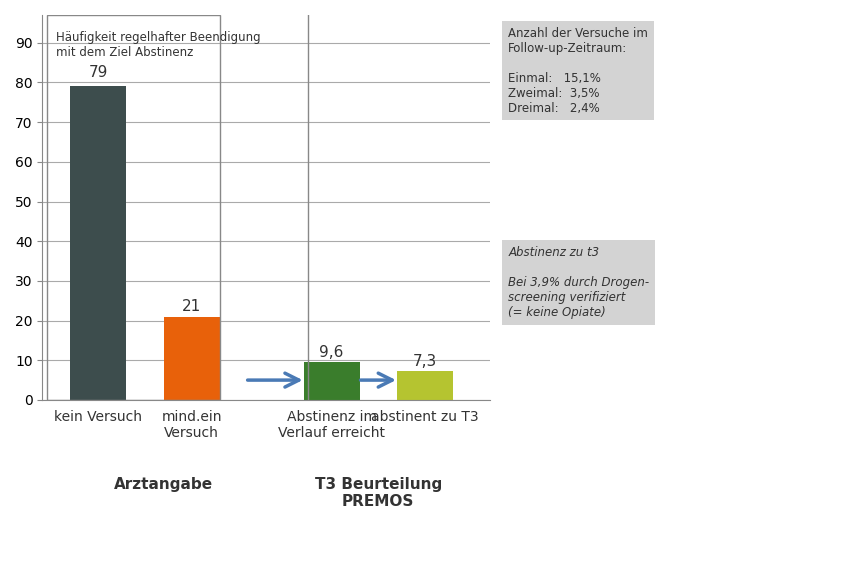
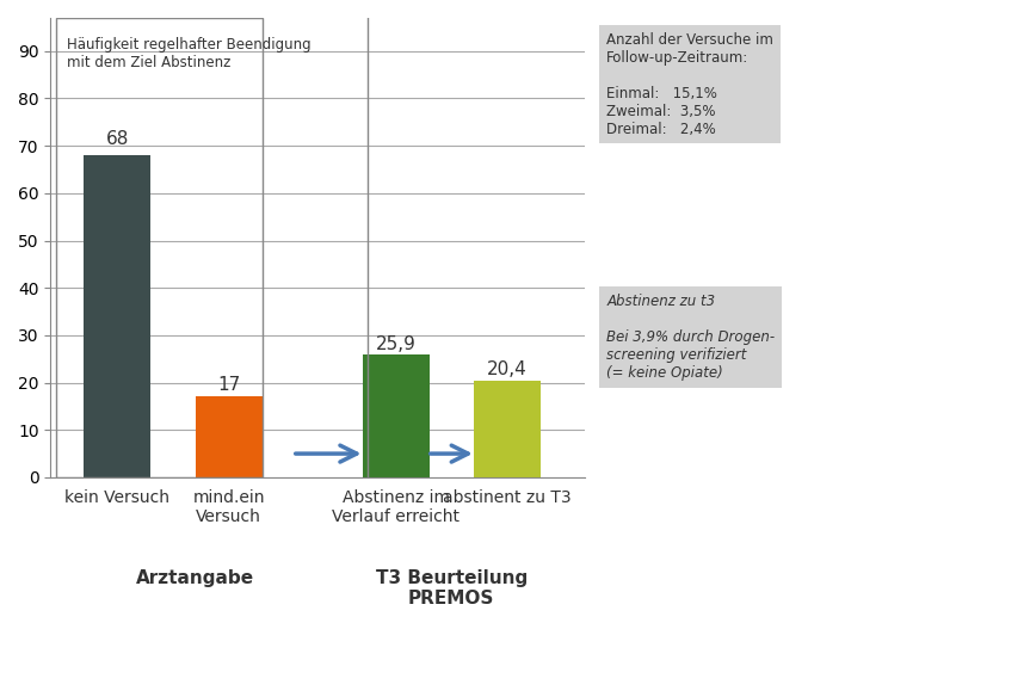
kein Versuch: 79 -> 68
mind.ein Versuch: 21 -> 17
Abstinenz im Verlauf erreicht: 9,6 -> 25,9
abstinent zu T3: 7,3 -> 20,4
